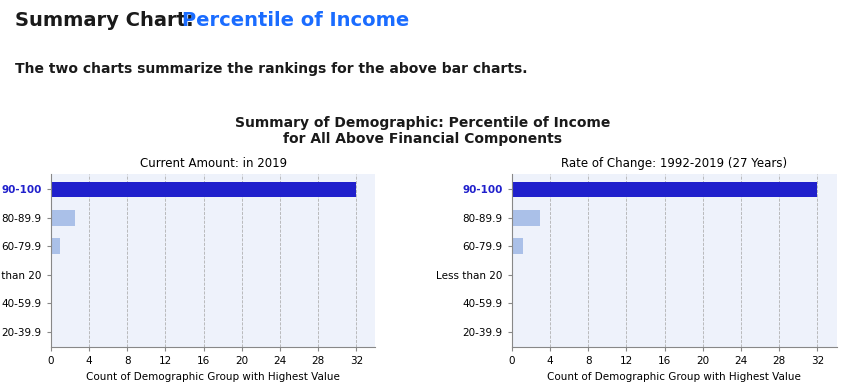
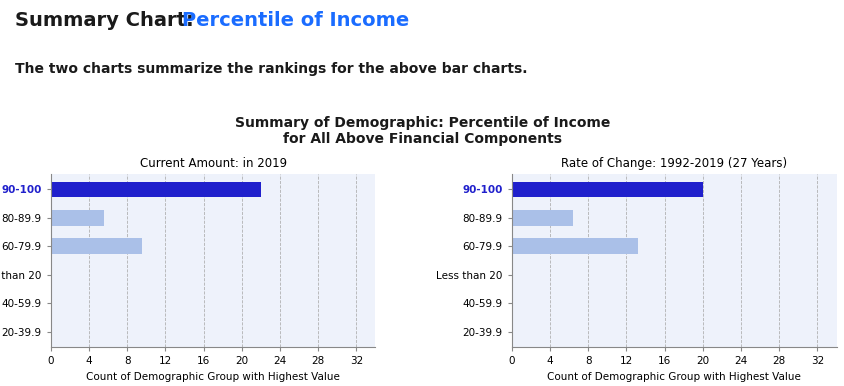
Current Amount: in 2019/90-100: 32.0 -> 22.0
Current Amount: in 2019/80-89.9: 2.5 -> 5.6
Current Amount: in 2019/60-79.9: 1.0 -> 9.6
Rate of Change: 1992-2019 (27 Years)/90-100: 32.0 -> 20.0
Rate of Change: 1992-2019 (27 Years)/80-89.9: 3.0 -> 6.4
Rate of Change: 1992-2019 (27 Years)/60-79.9: 1.2 -> 13.2
